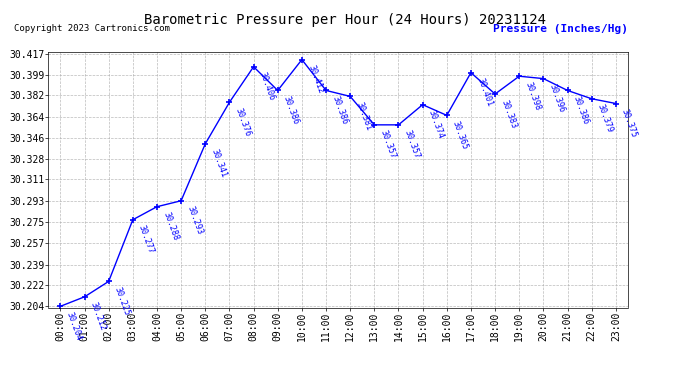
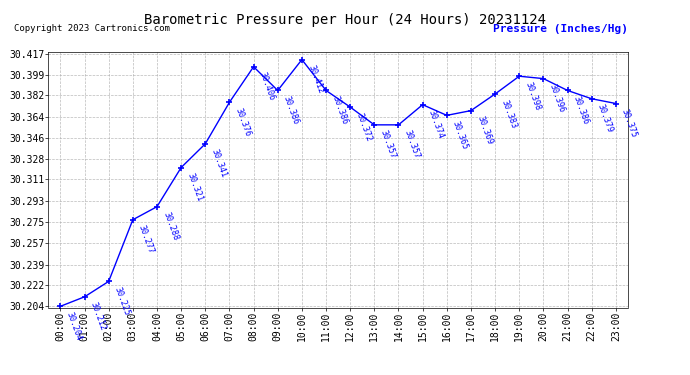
05:00: 30.293 -> 30.321
12:00: 30.381 -> 30.372
17:00: 30.401 -> 30.369
